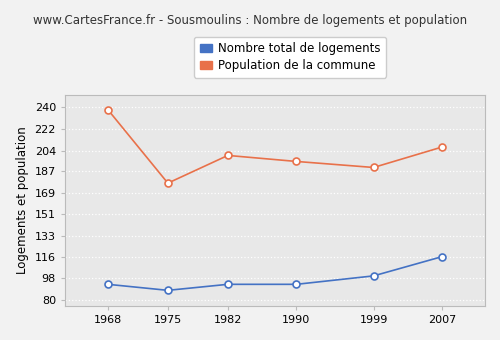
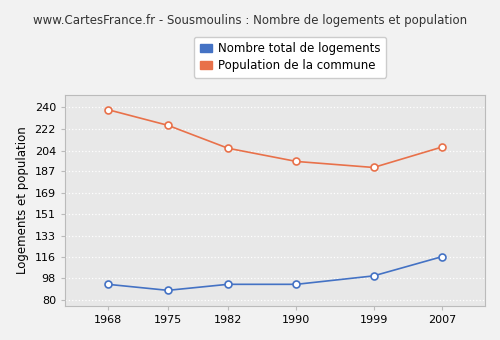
Population de la commune/1975: 177 -> 225
Population de la commune/1982: 200 -> 206
